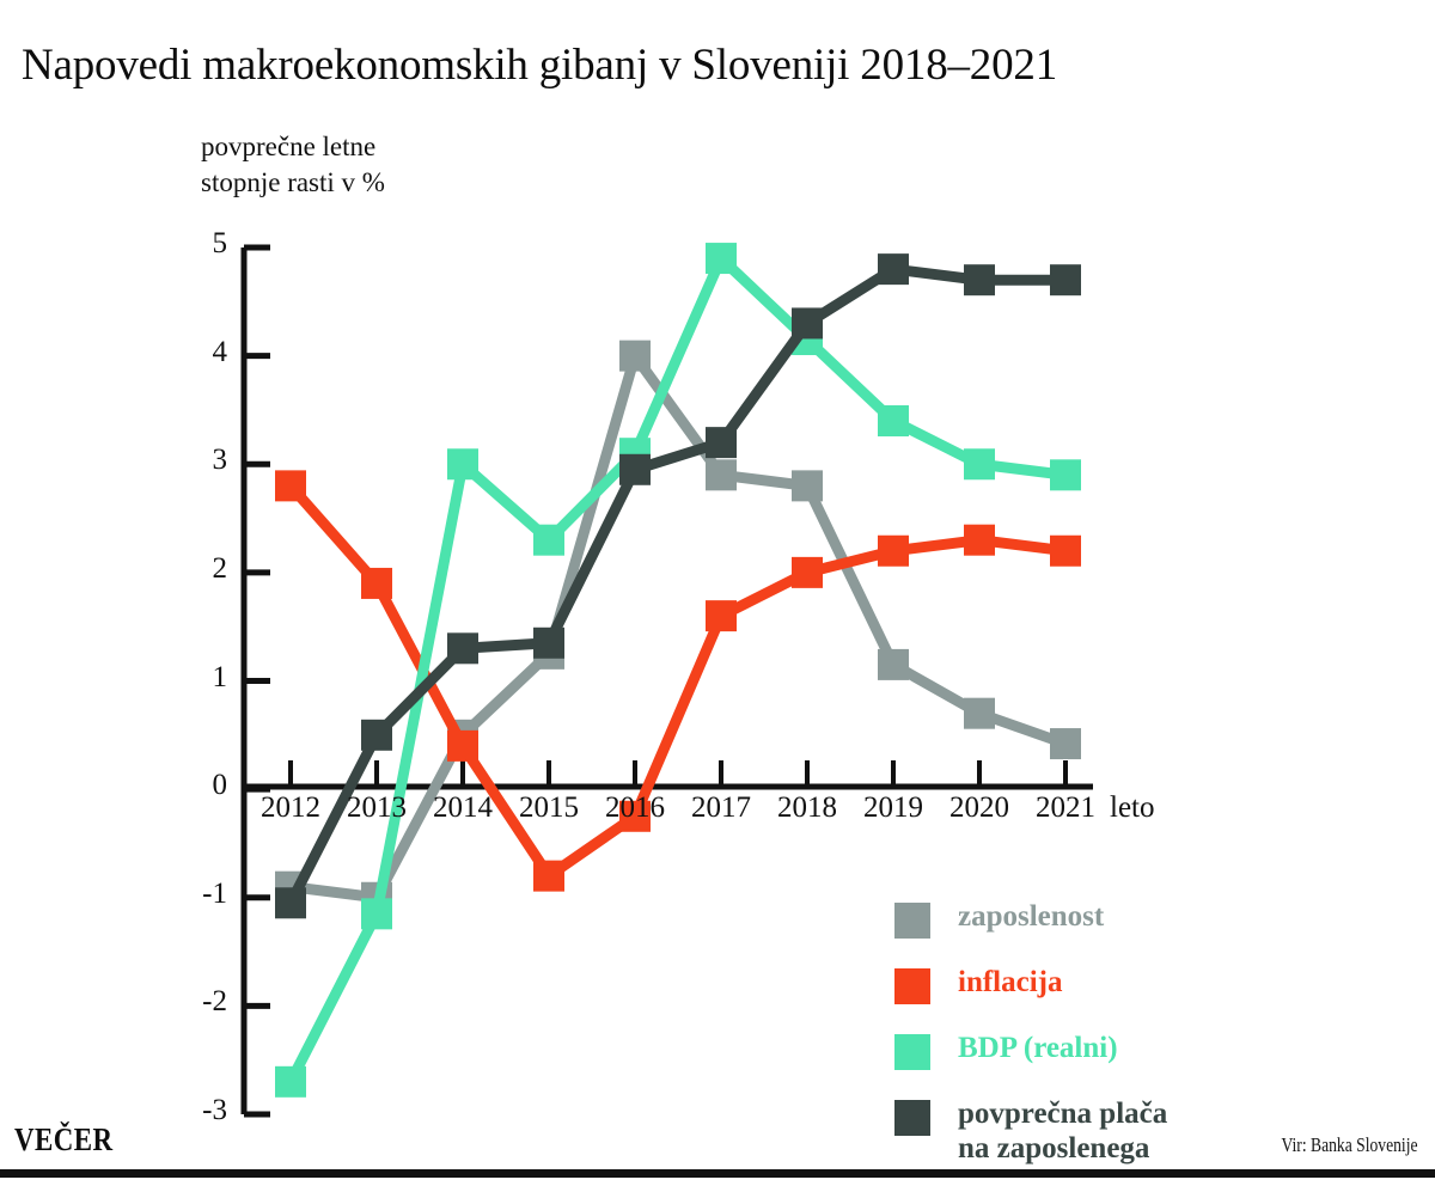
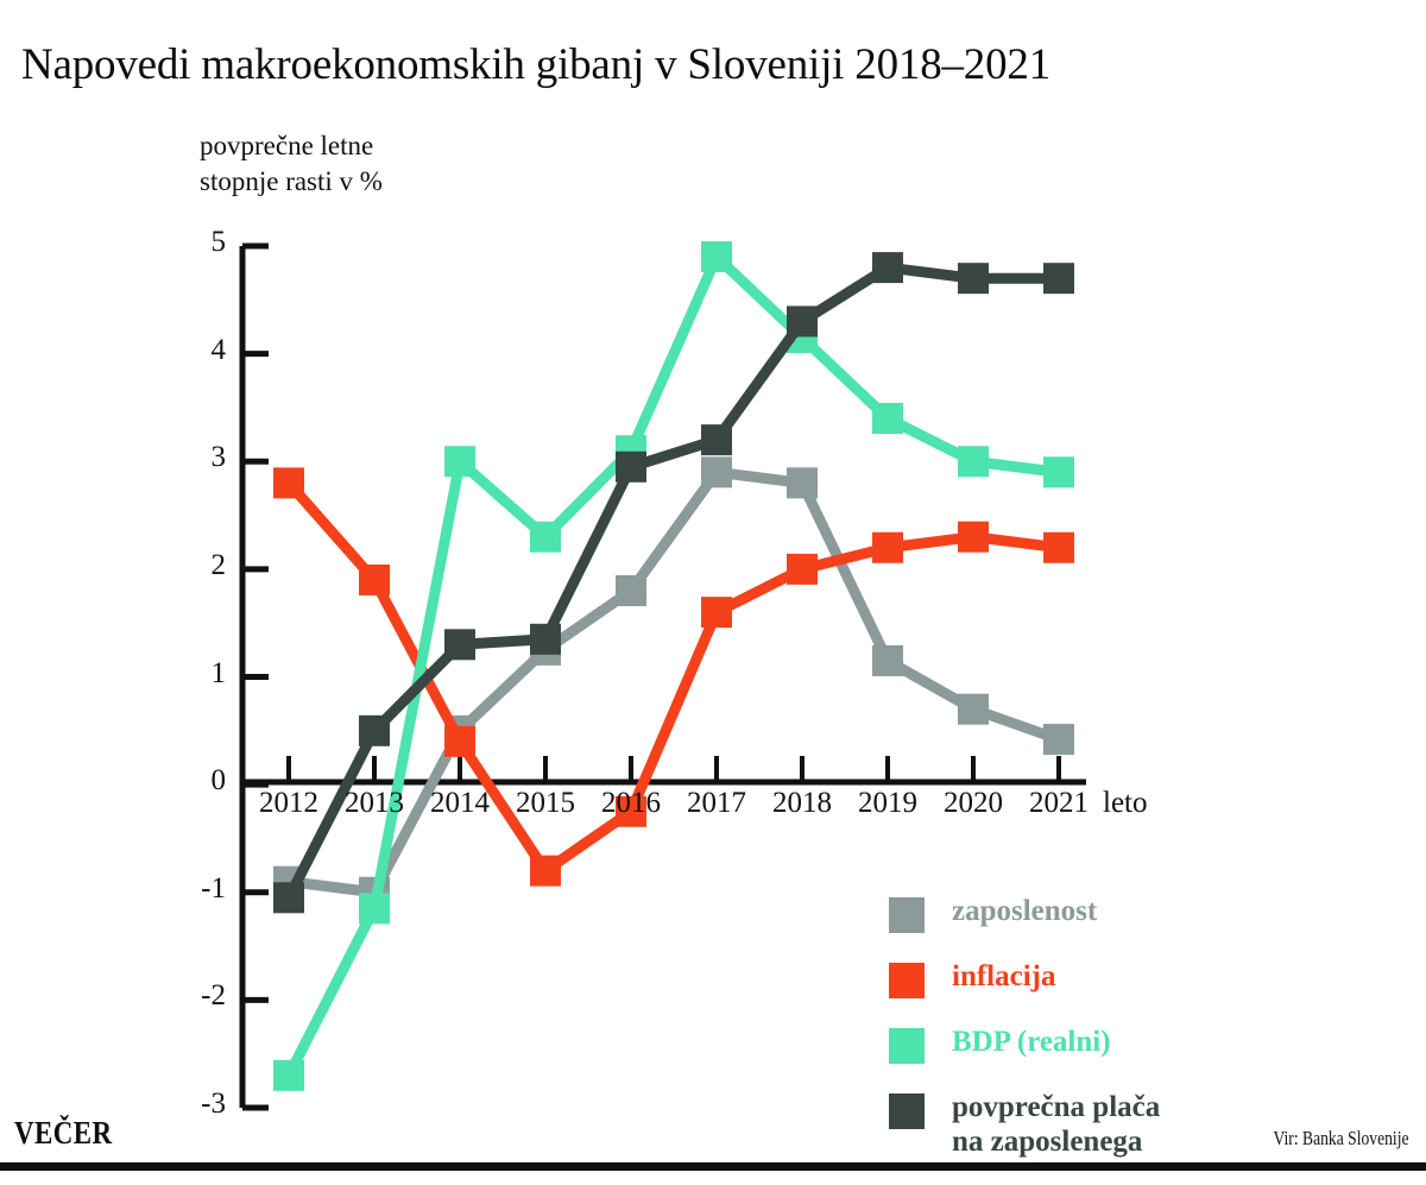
zaposlenost/2016: 4.0 -> 1.8
